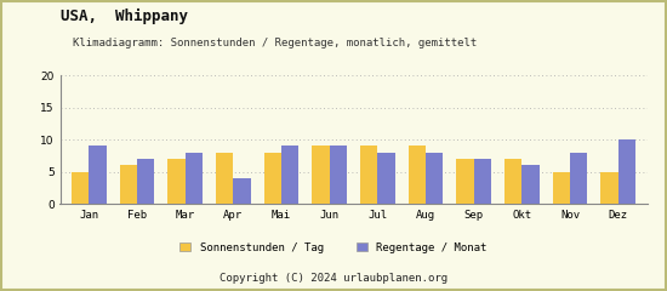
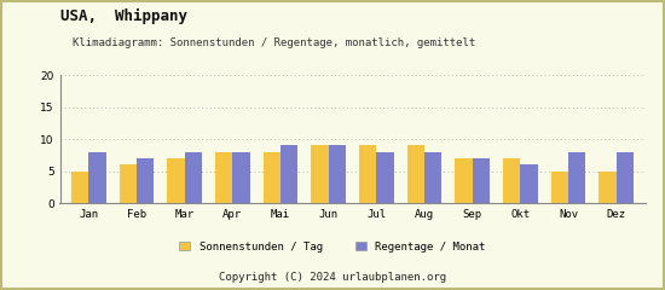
Regentage / Monat/Jan: 9 -> 8
Regentage / Monat/Apr: 4 -> 8
Regentage / Monat/Dez: 10 -> 8
